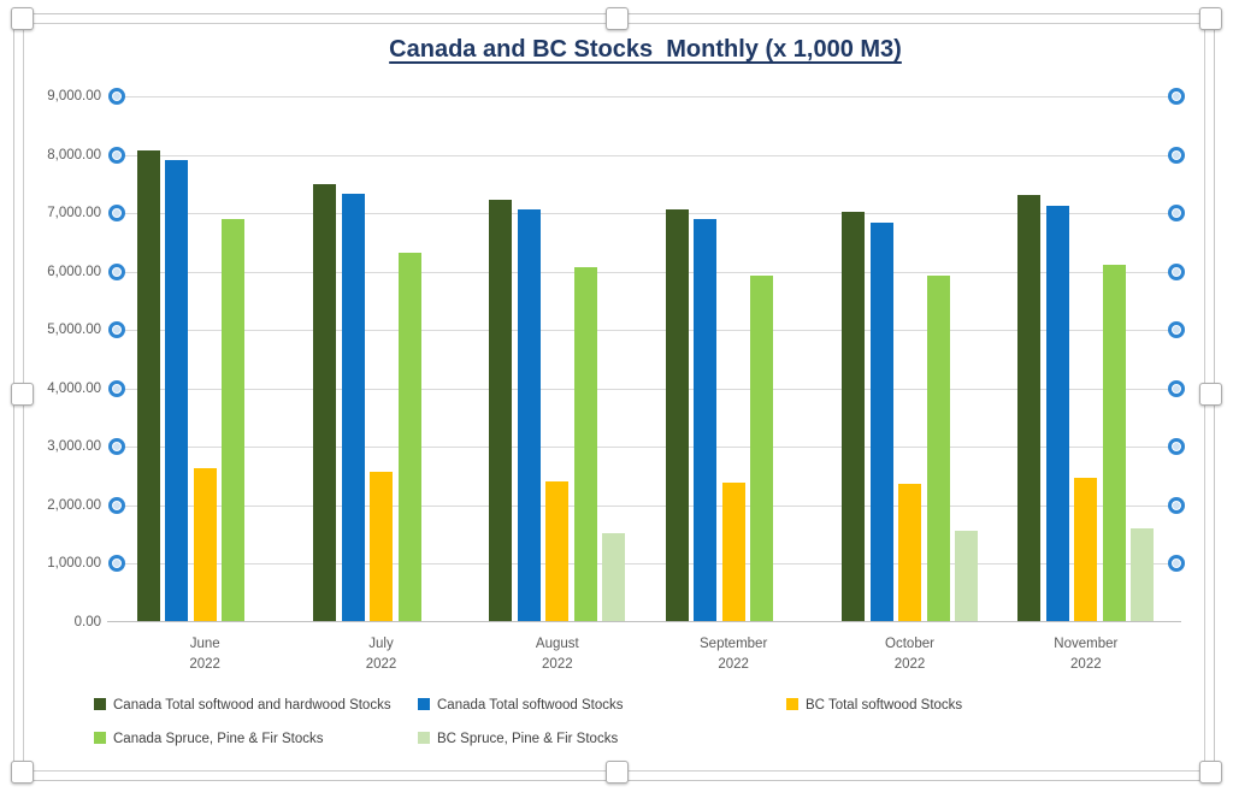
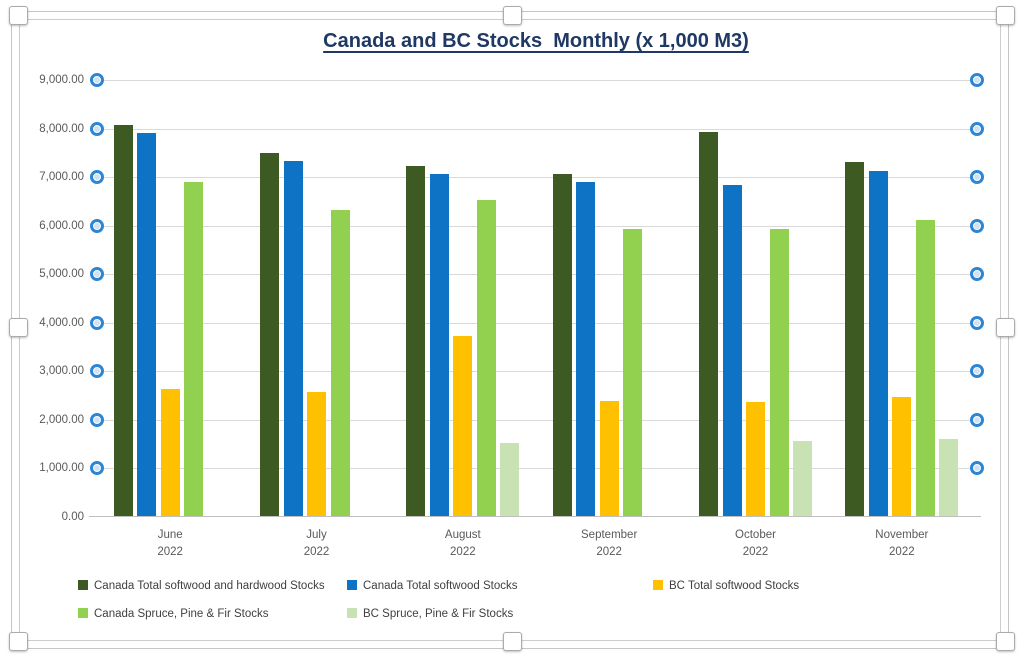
BC Total softwood Stocks/August: 2400 -> 3700
Canada Spruce, Pine & Fir Stocks/August: 6100 -> 6500
Canada Total softwood and hardwood Stocks/October: 7000 -> 7900
